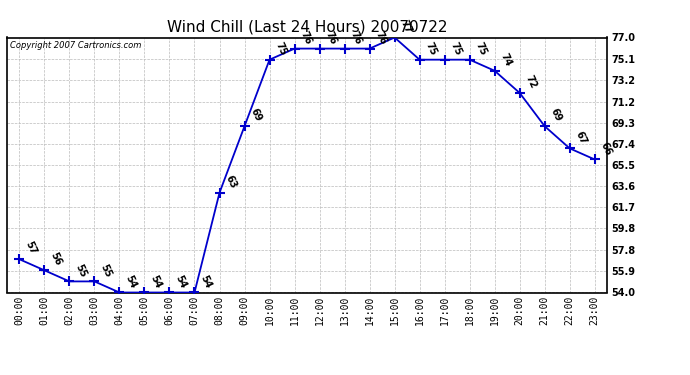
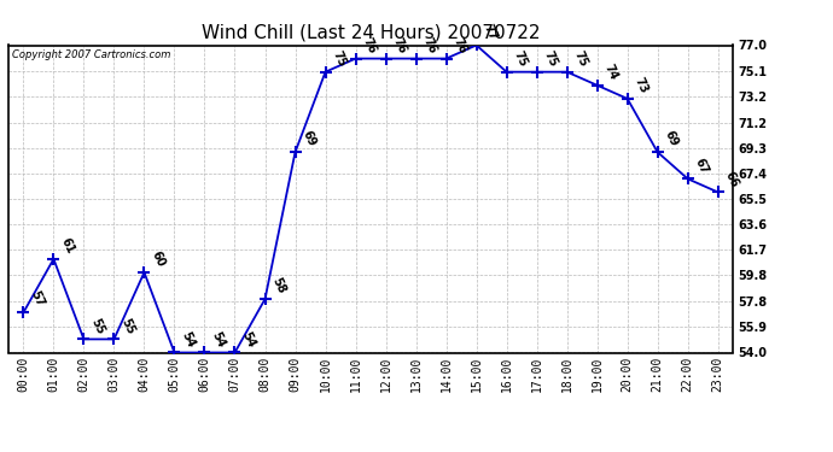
01:00: 56 -> 61
04:00: 54 -> 60
08:00: 63 -> 58
20:00: 72 -> 73
